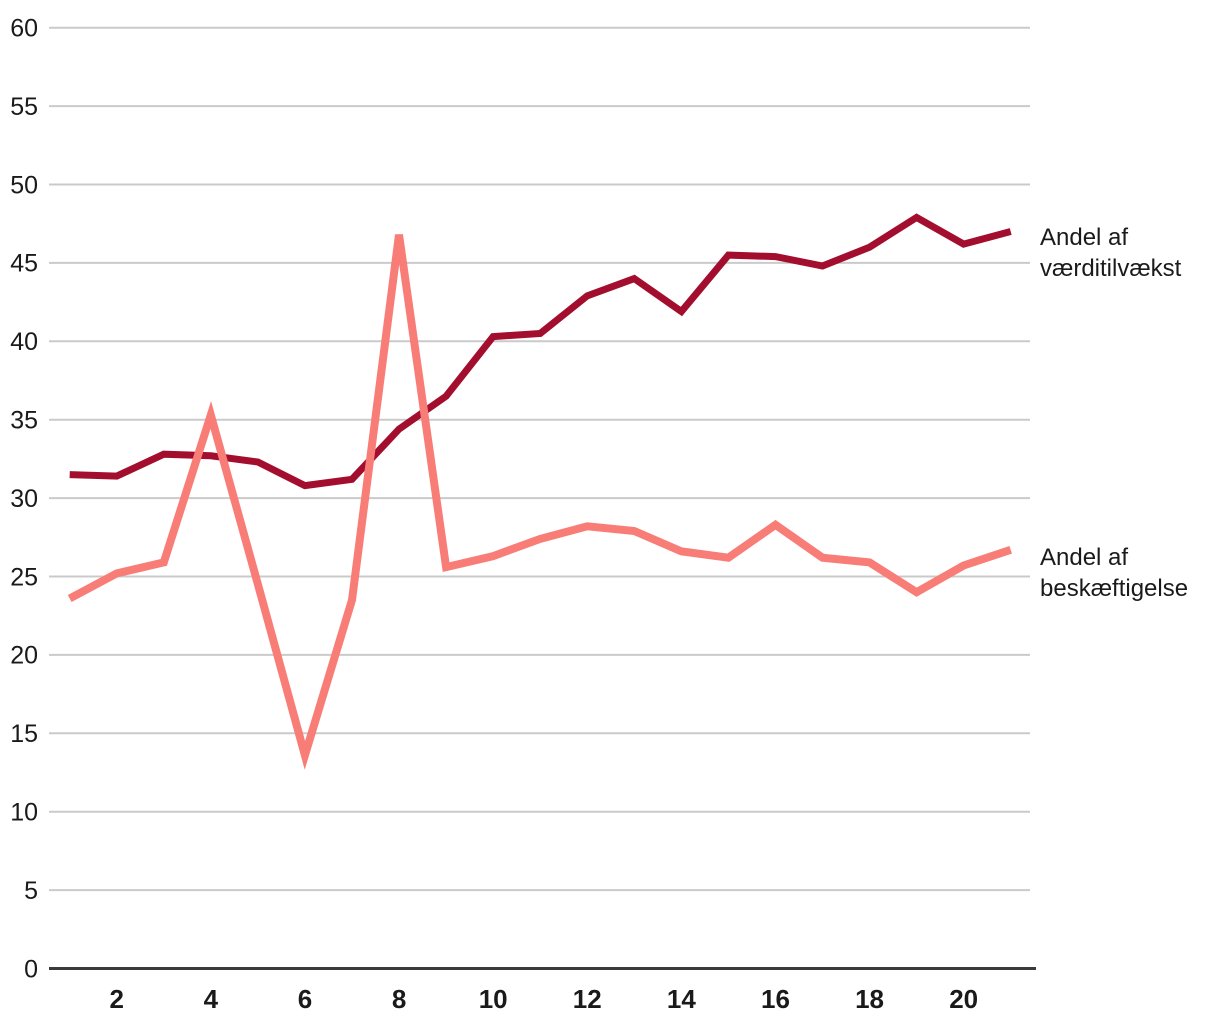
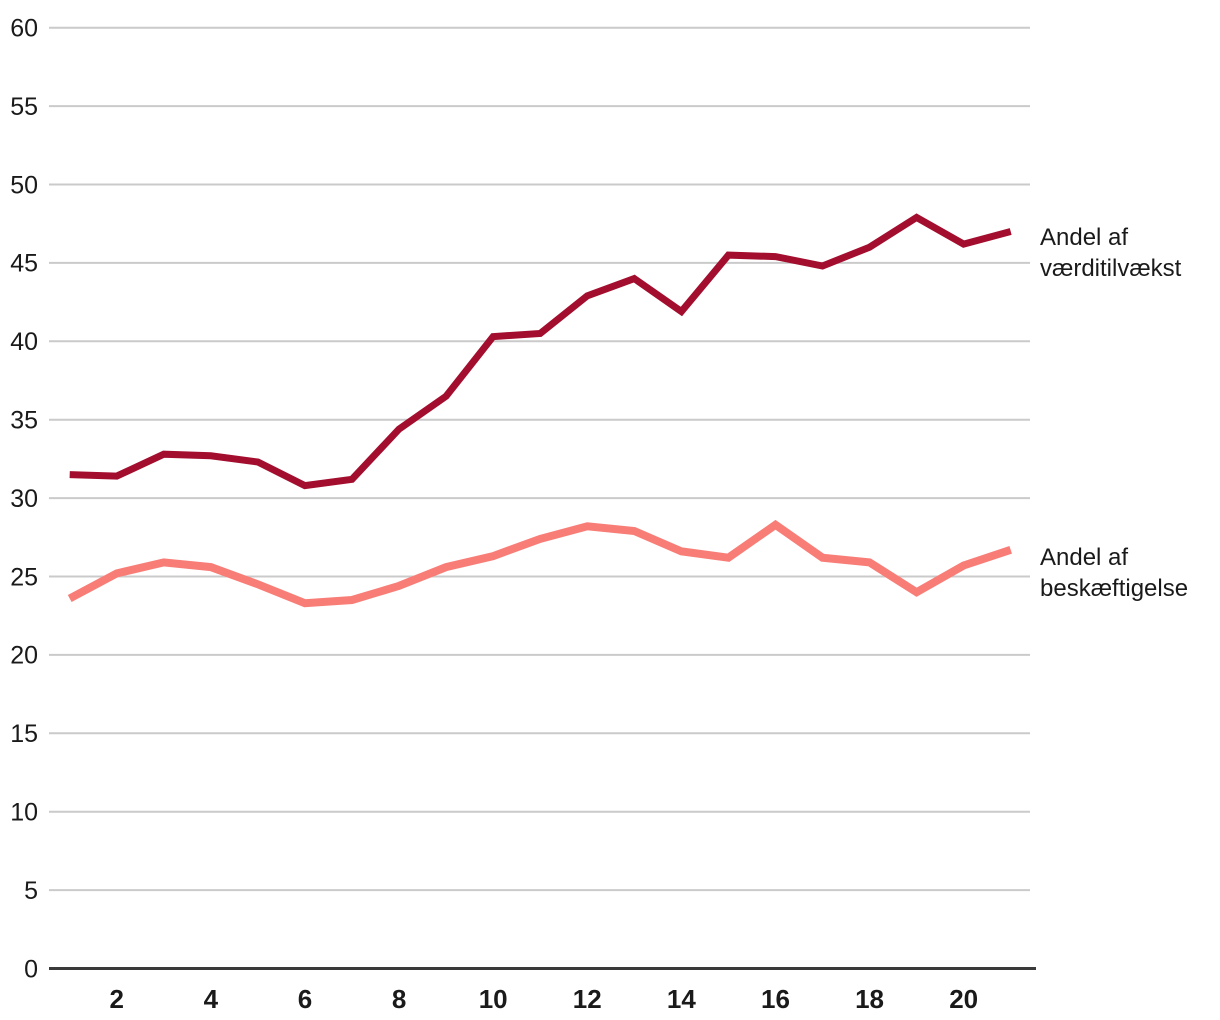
Andel af beskæftigelse/4: 35.3 -> 25.6
Andel af beskæftigelse/6: 13.6 -> 23.3
Andel af beskæftigelse/8: 46.8 -> 24.4
